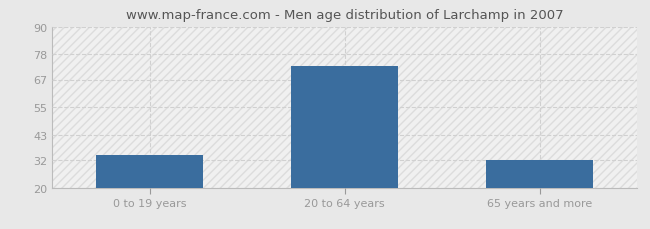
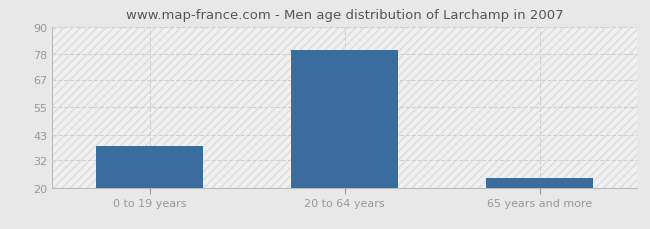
0 to 19 years: 34 -> 38
20 to 64 years: 73 -> 80
65 years and more: 32 -> 24
